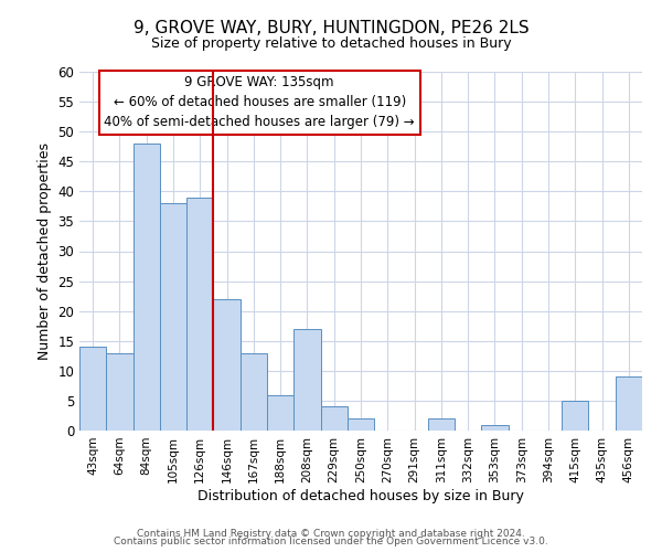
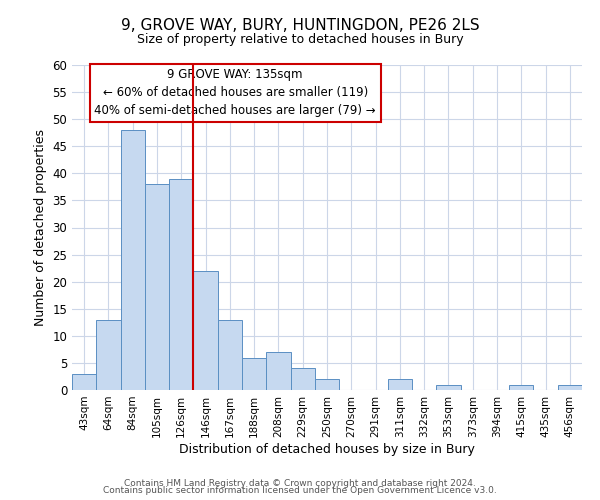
43sqm: 14 -> 3
208sqm: 17 -> 7
415sqm: 5 -> 1
456sqm: 9 -> 1
